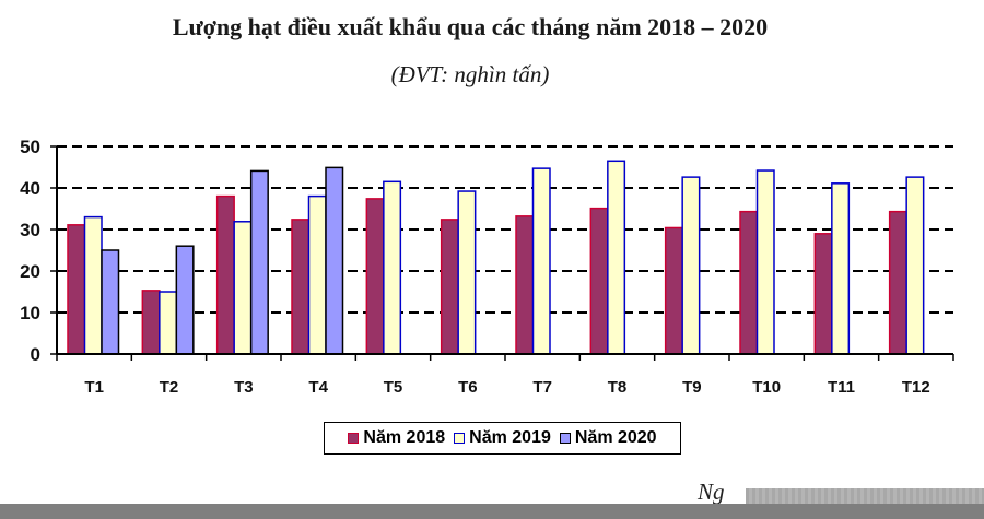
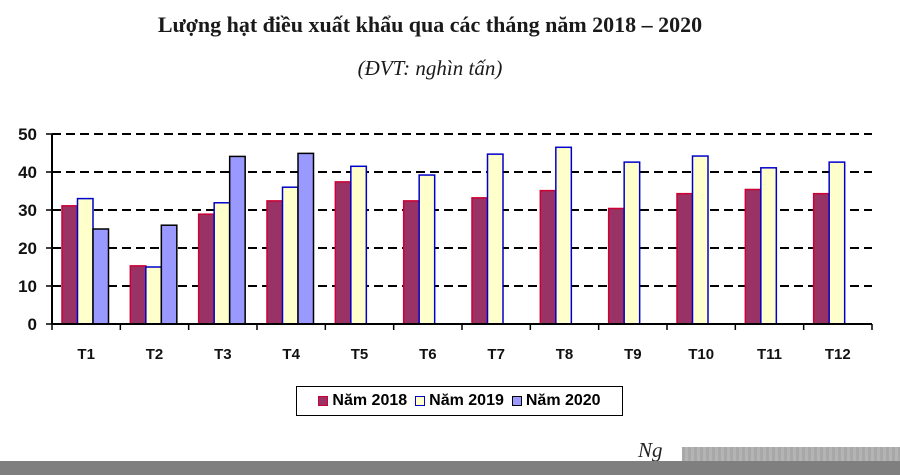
Năm 2018/T3: 38 -> 29
Năm 2019/T4: 38 -> 36
Năm 2018/T11: 29 -> 35
